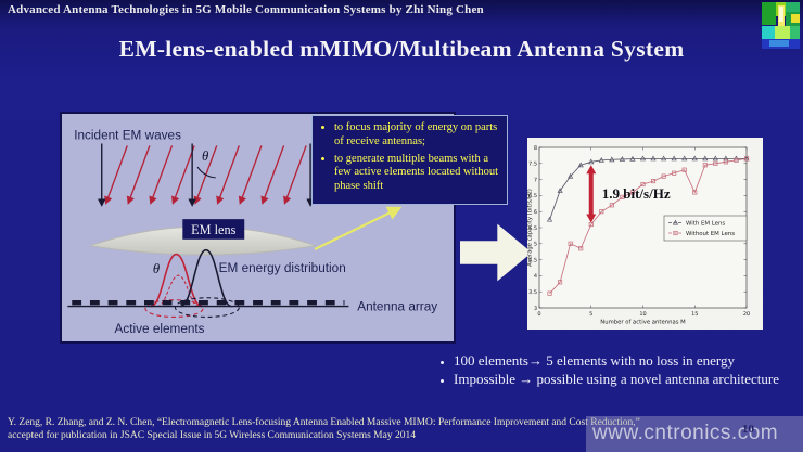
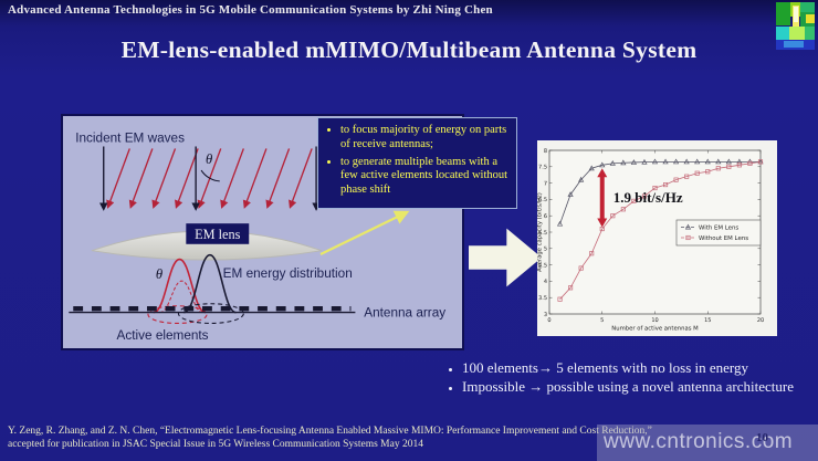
Without EM Lens/3: 5.0 -> 4.4
Without EM Lens/15: 6.6 -> 7.3
